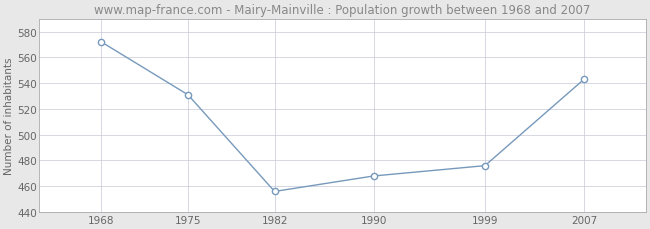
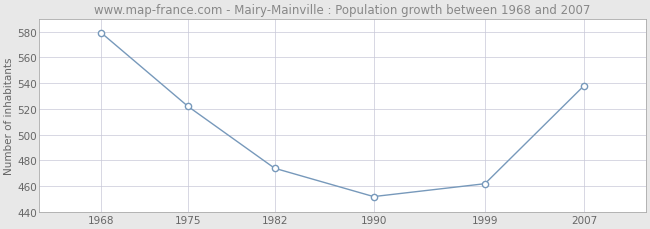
1968: 572 -> 579
1975: 531 -> 522
1982: 456 -> 474
1990: 468 -> 452
1999: 476 -> 462
2007: 543 -> 538
